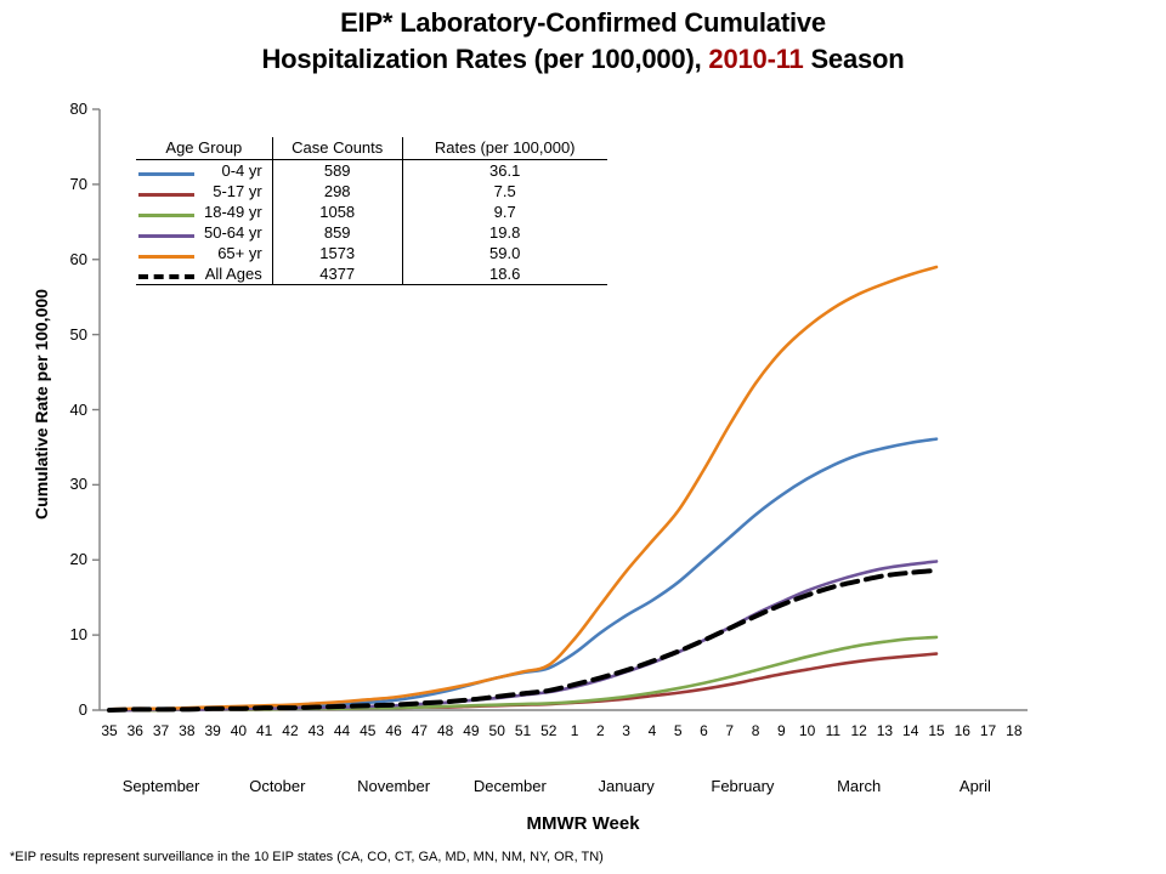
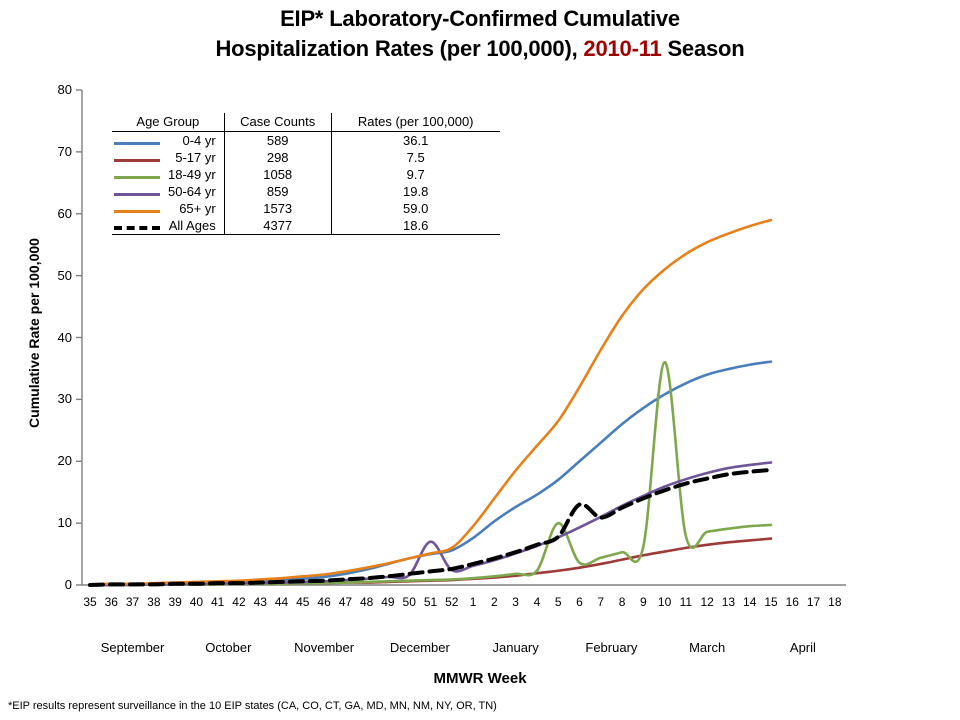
50-64 yr/51: 2 -> 7
18-49 yr/5: 3 -> 10
All Ages/6: 9 -> 13
18-49 yr/10: 7 -> 36
